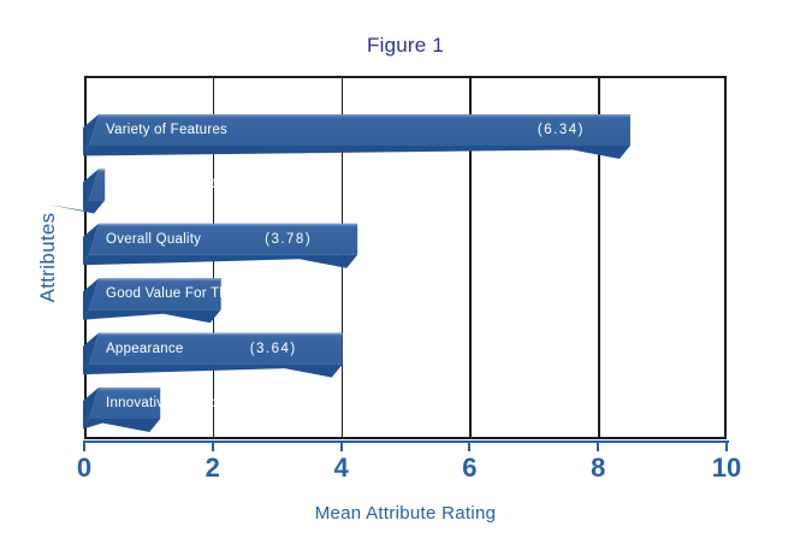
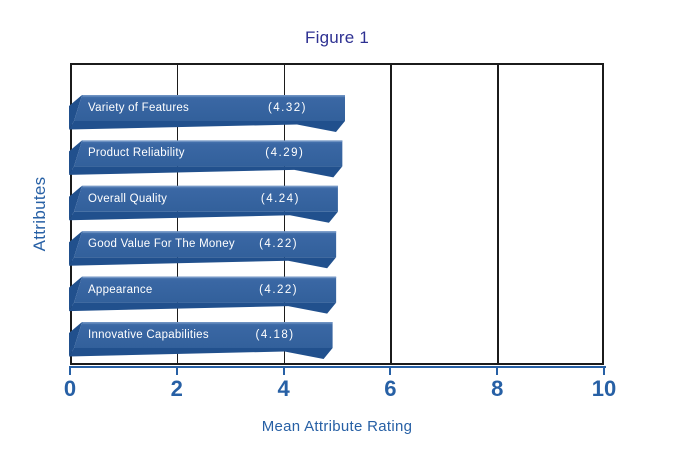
Variety of Features: 6.34 -> 4.32
Product Reliability: 1.41 -> 4.29
Overall Quality: 3.78 -> 4.24
Good Value For The Money: 2.50 -> 4.22
Appearance: 3.64 -> 4.22
Innovative Capabilities: 1.93 -> 4.18
